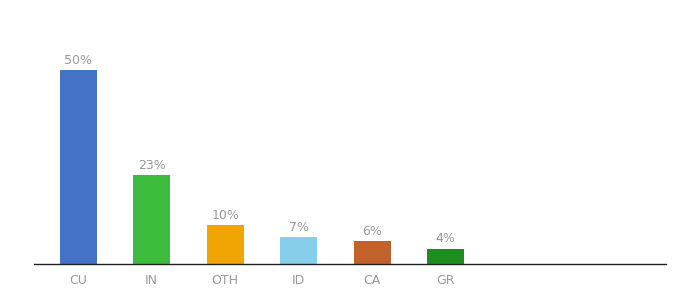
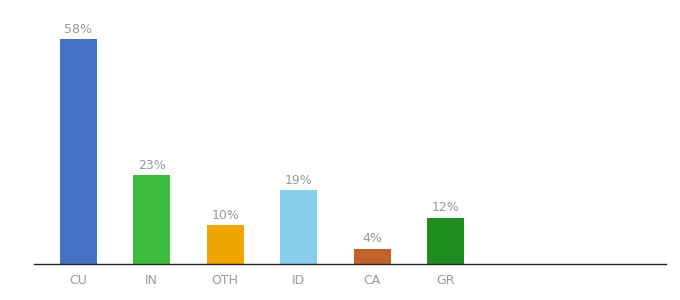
CU: 50% -> 58%
ID: 7% -> 19%
CA: 6% -> 4%
GR: 4% -> 12%
